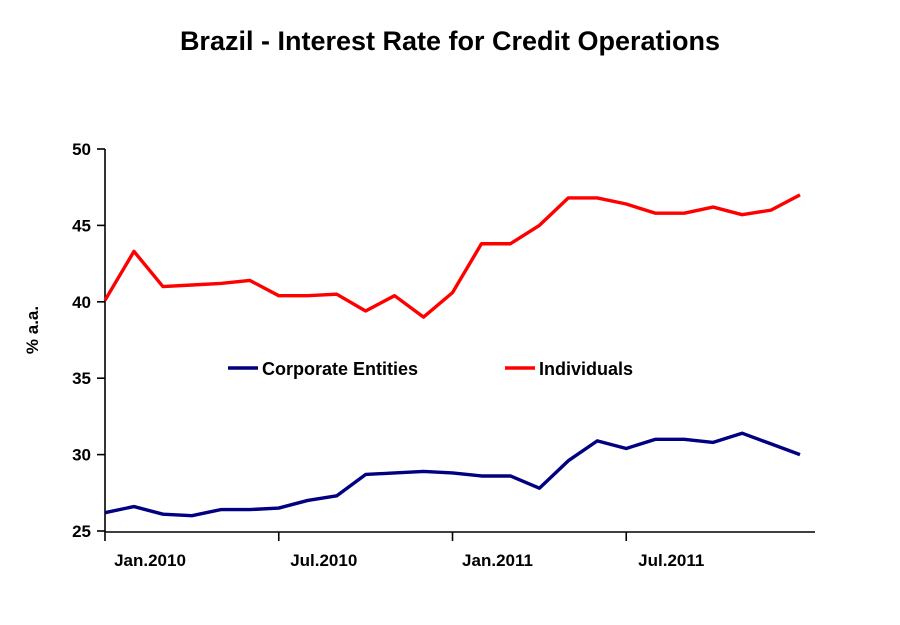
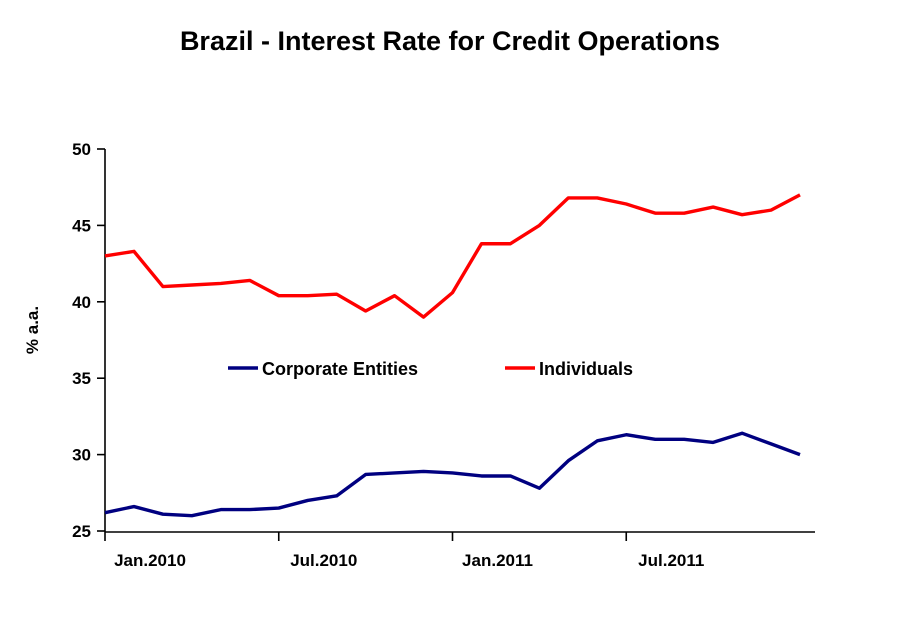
Individuals/Jan.2010: 40.1 -> 43.0
Corporate Entities/Jul.2011: 30.4 -> 31.3
